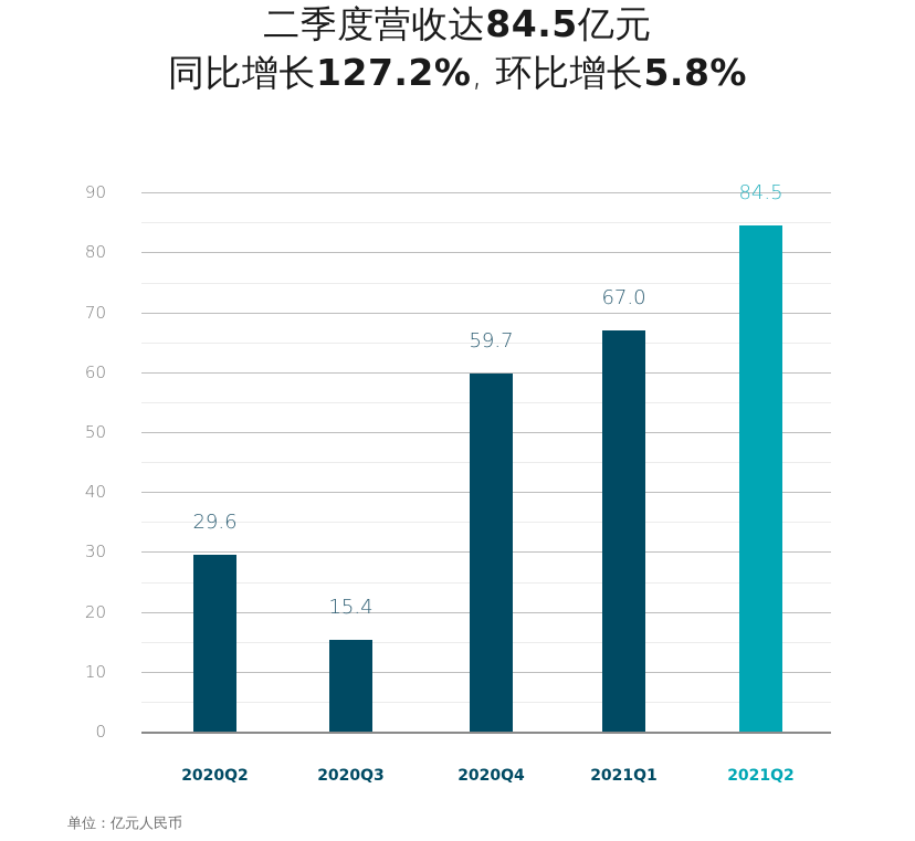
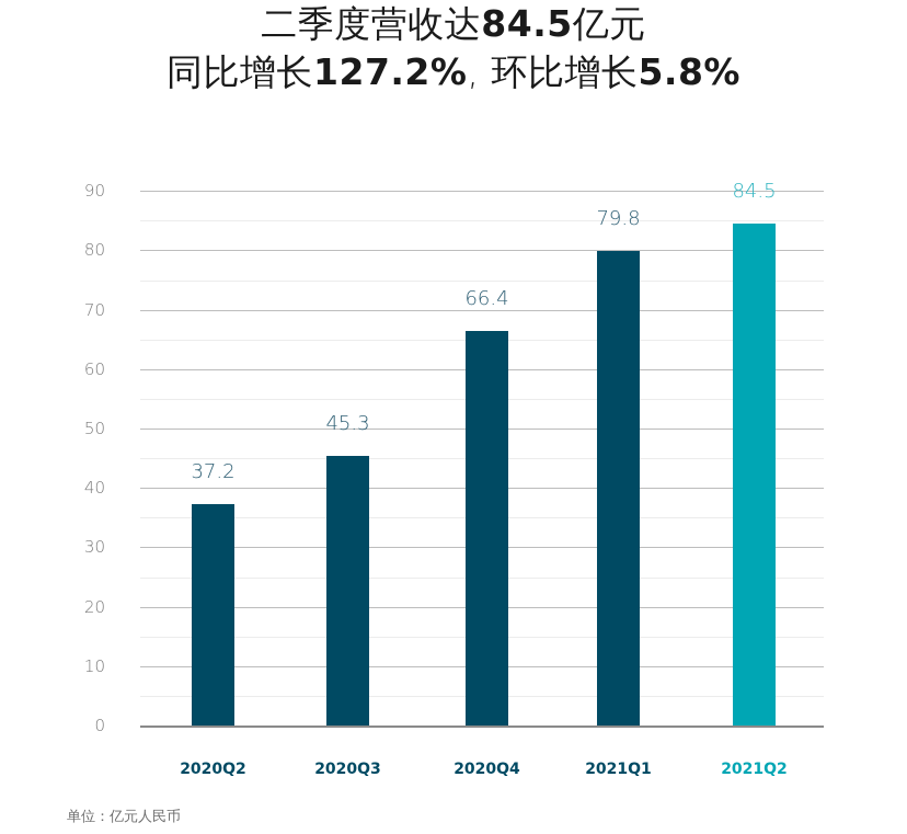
2020Q2: 29.6 -> 37.2
2020Q3: 15.4 -> 45.3
2020Q4: 59.7 -> 66.4
2021Q1: 67.0 -> 79.8
